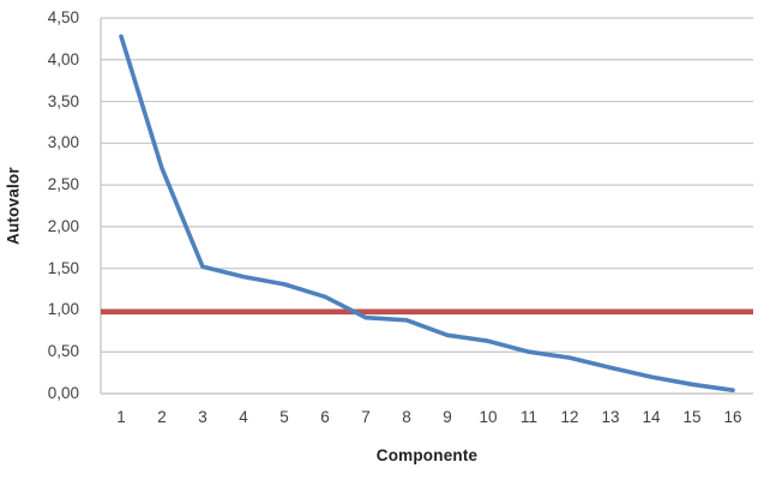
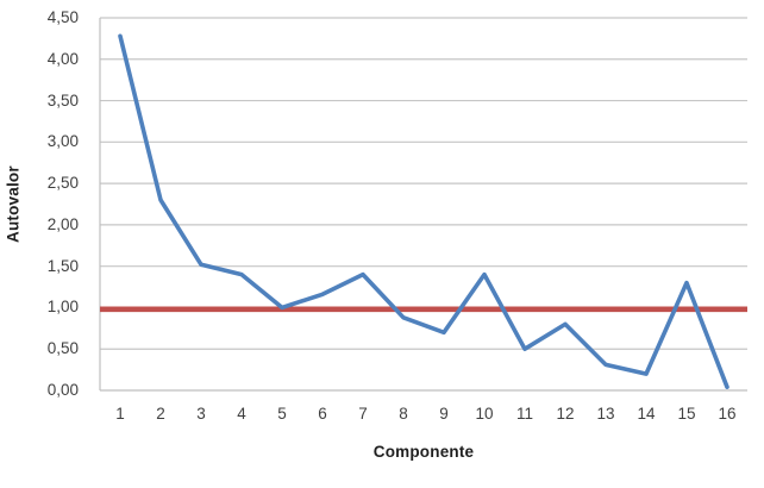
2: 2,7 -> 2,3
5: 1,3 -> 1,0
7: 0,9 -> 1,4
10: 0,6 -> 1,4
12: 0,4 -> 0,8
15: 0,1 -> 1,3
